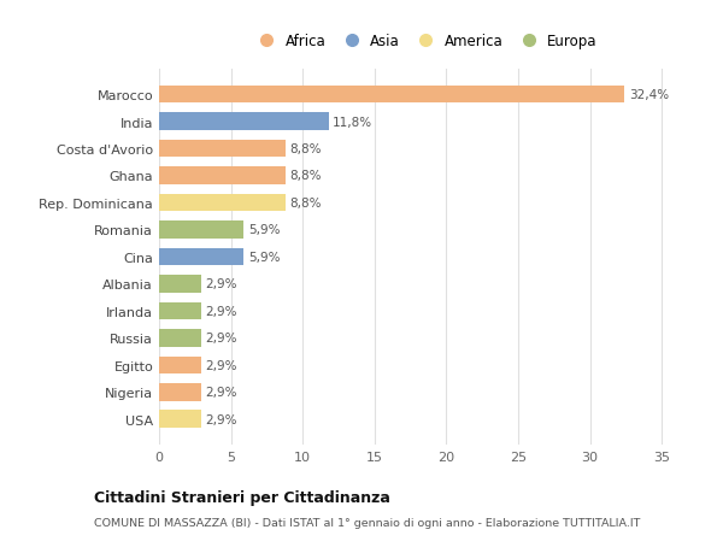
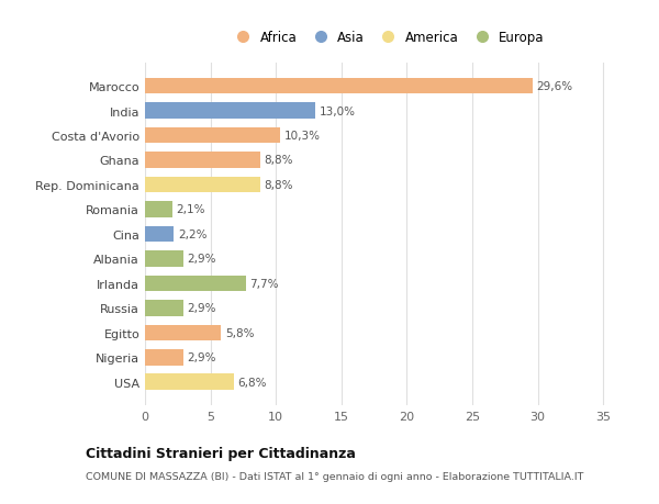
Marocco: 32,4% -> 29,6%
India: 11,8% -> 13,0%
Costa d'Avorio: 8,8% -> 10,3%
Romania: 5,9% -> 2,1%
Cina: 5,9% -> 2,2%
Irlanda: 2,9% -> 7,7%
Egitto: 2,9% -> 5,8%
USA: 2,9% -> 6,8%
